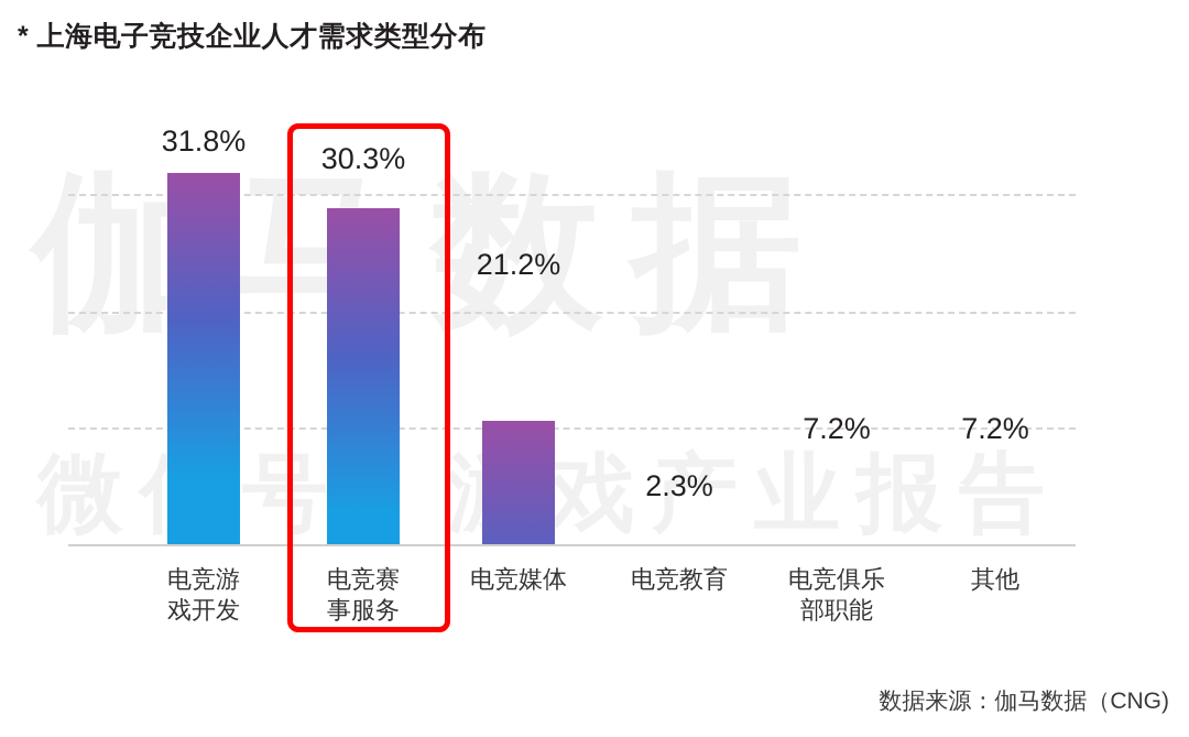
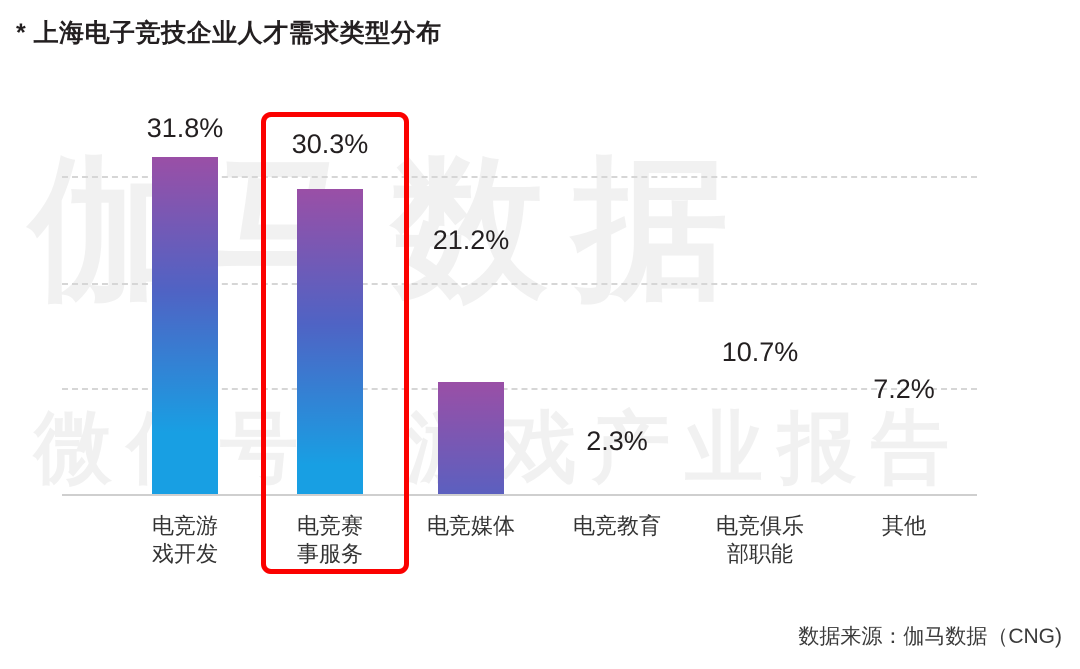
电竞俱乐部职能: 7.2% -> 10.7%
